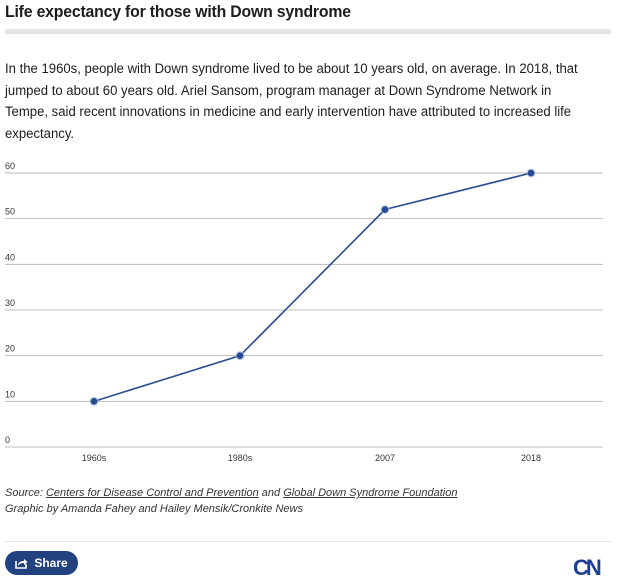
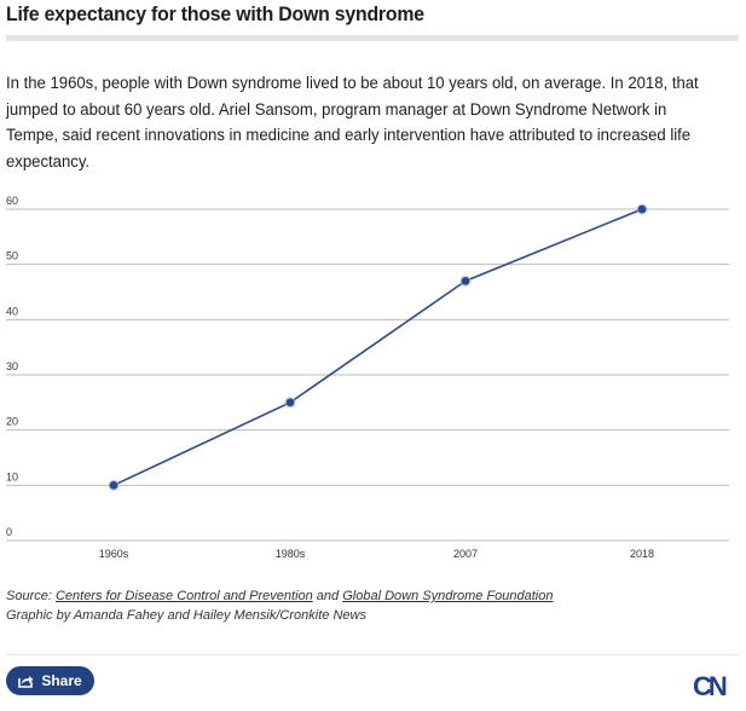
1980s: 20 -> 25
2007: 52 -> 47
